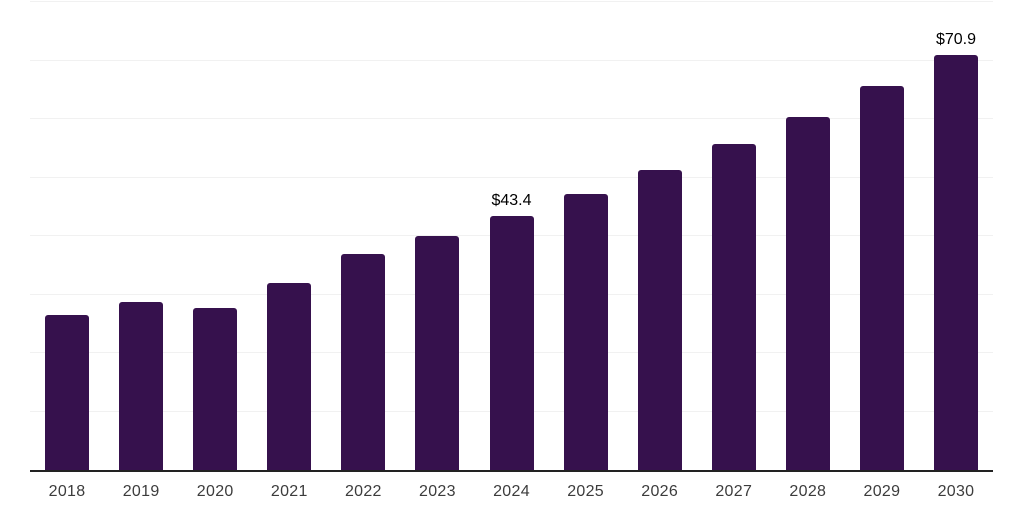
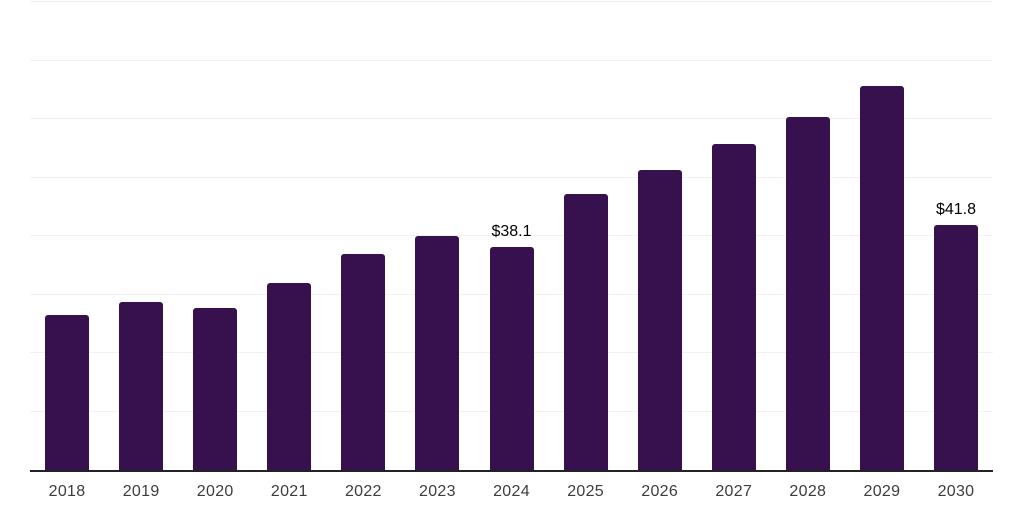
2024: $43.4 -> $38.1
2030: $70.9 -> $41.8
